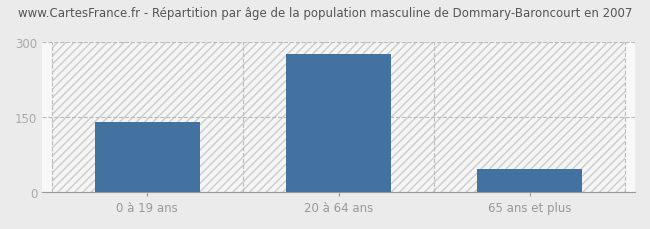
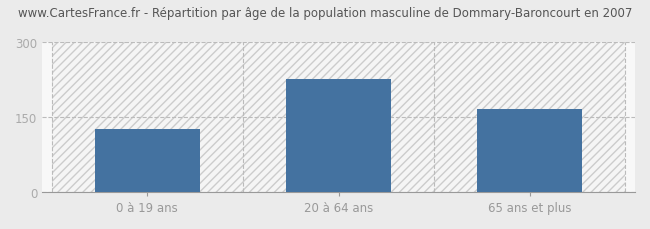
0 à 19 ans: 140 -> 125
20 à 64 ans: 275 -> 225
65 ans et plus: 45 -> 165
